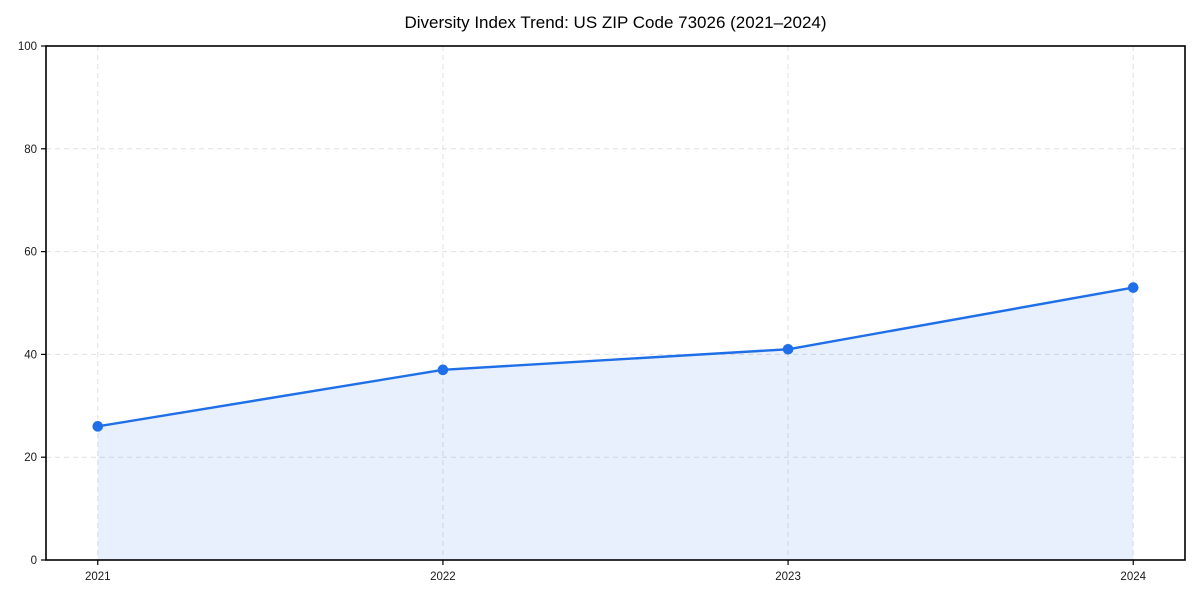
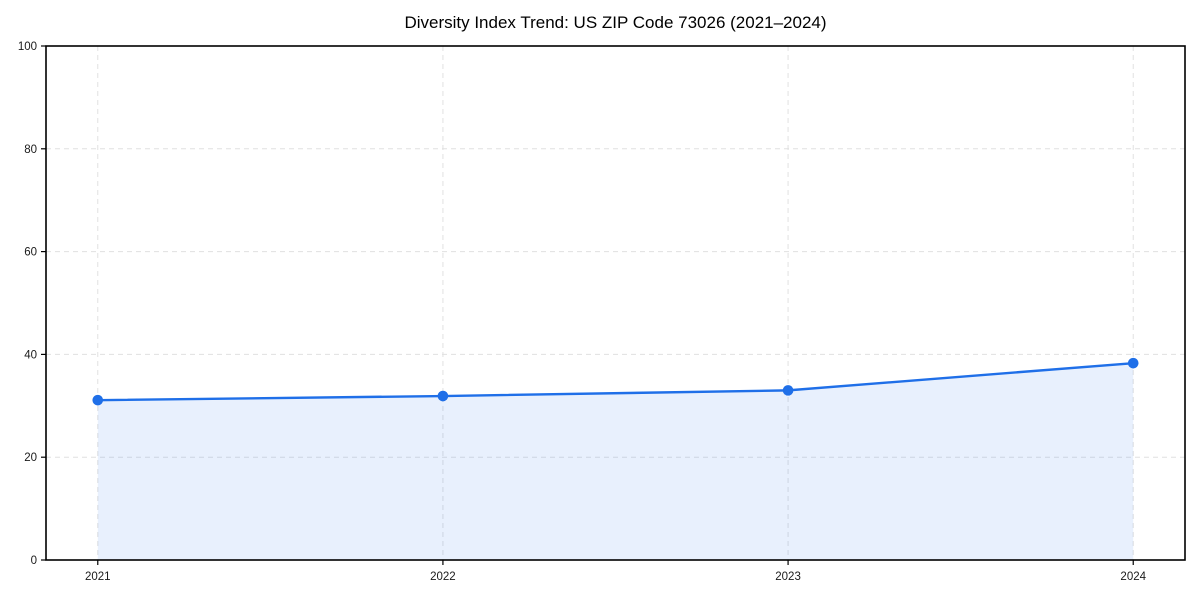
2021: 26 -> 31
2022: 37 -> 32
2023: 41 -> 33
2024: 53 -> 38
